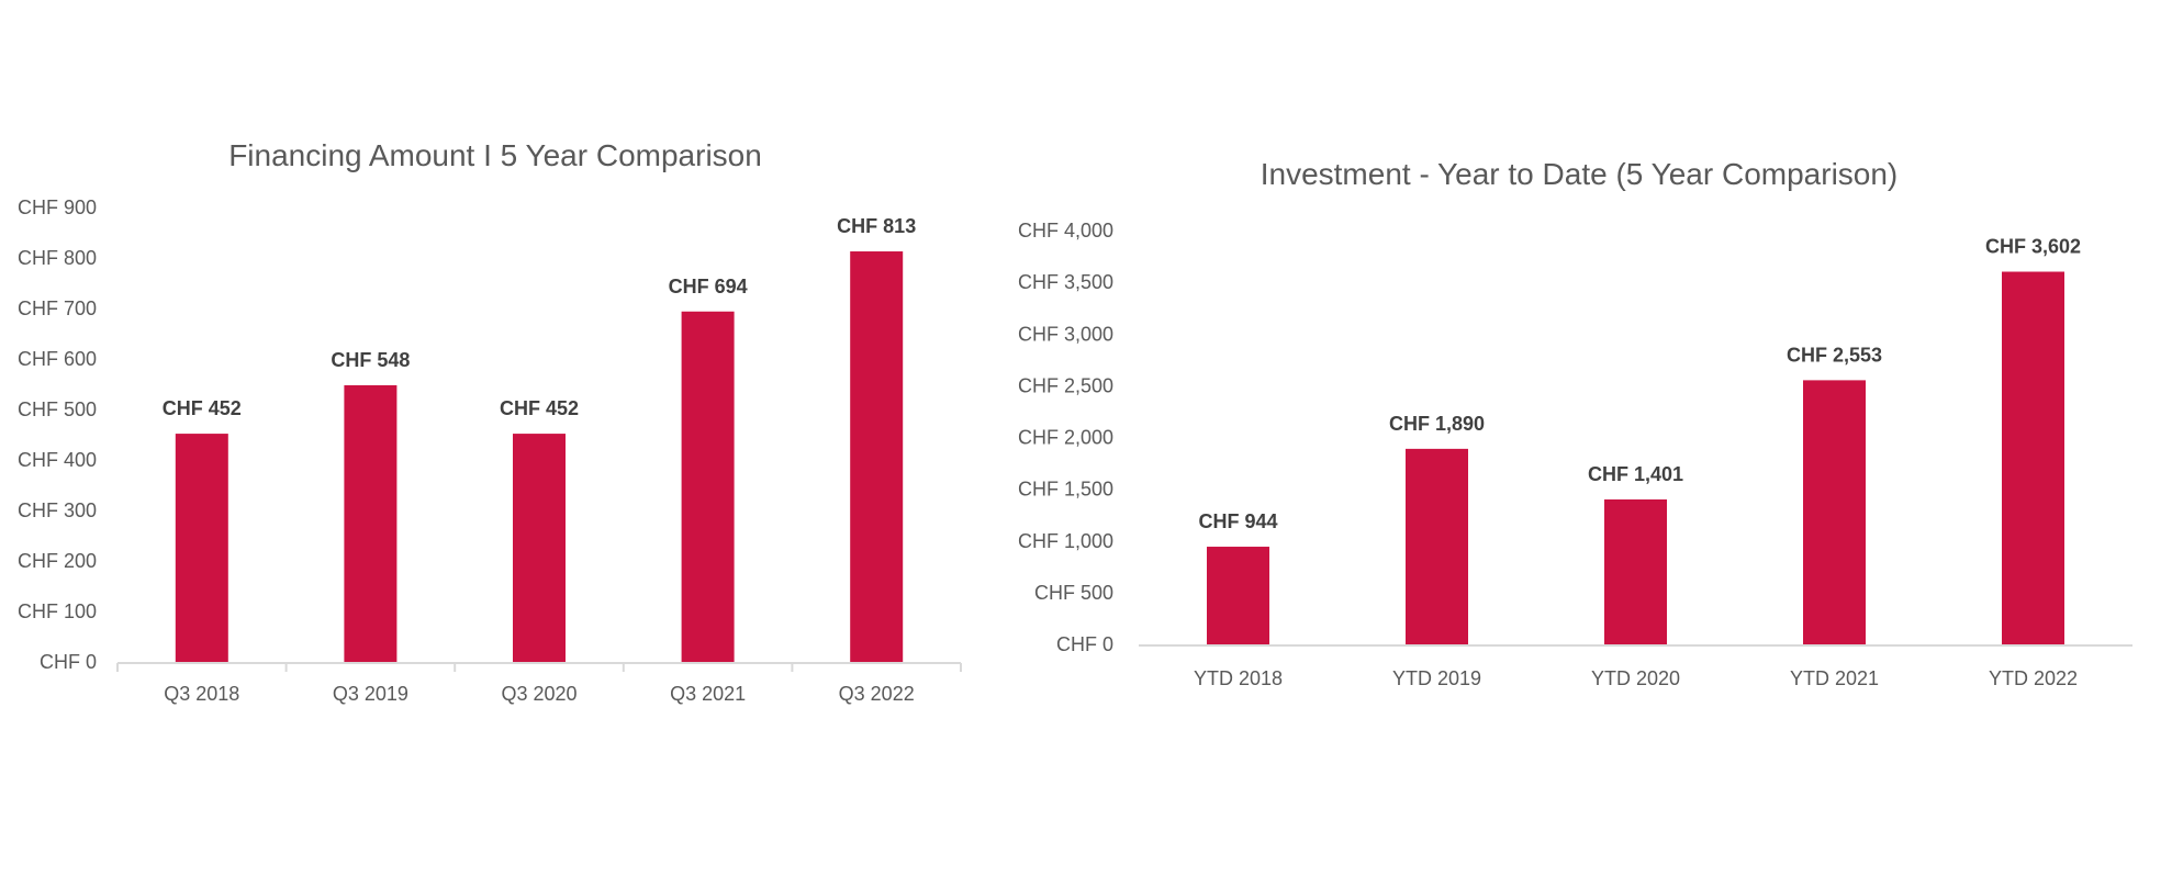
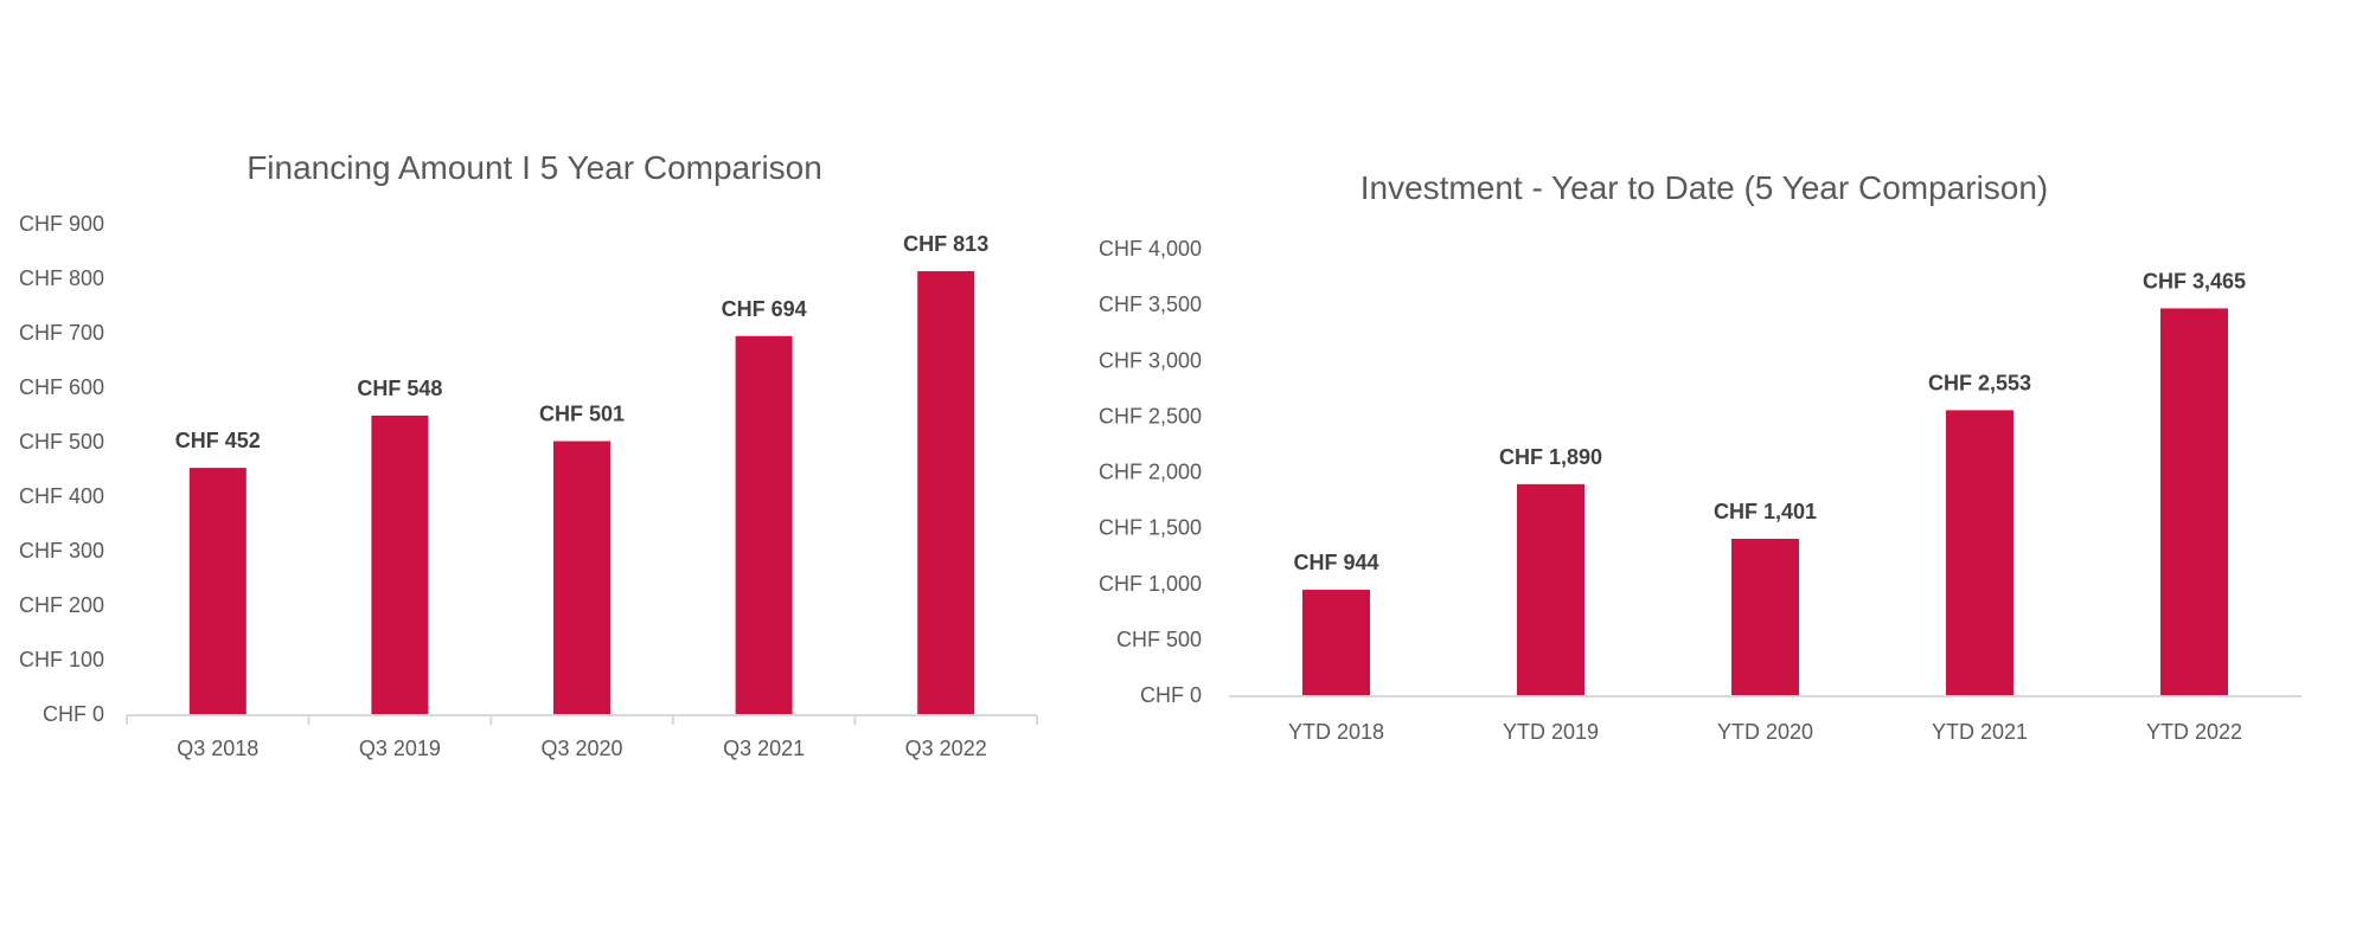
Financing Amount I 5 Year Comparison/Q3 2020: 452 -> 501
Investment - Year to Date (5 Year Comparison)/YTD 2022: 3,602 -> 3,465
